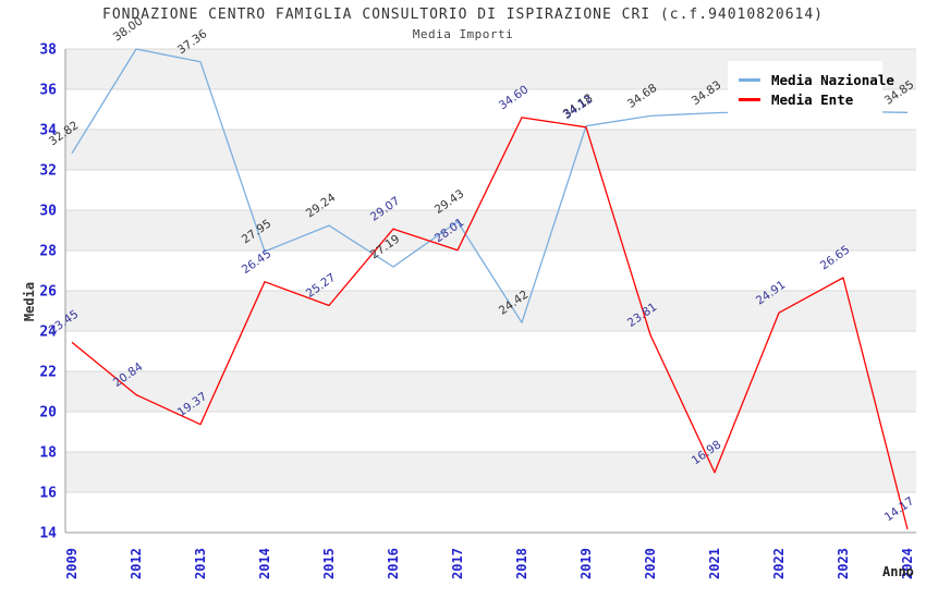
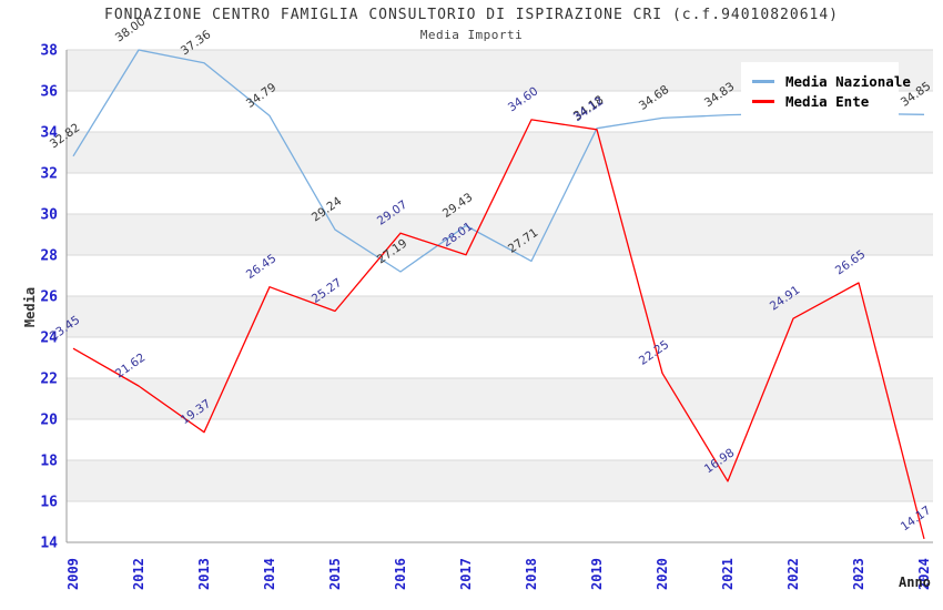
Media Ente/2012: 20.84 -> 21.62
Media Nazionale/2014: 27.95 -> 34.79
Media Nazionale/2018: 24.42 -> 27.71
Media Ente/2020: 23.81 -> 22.25
